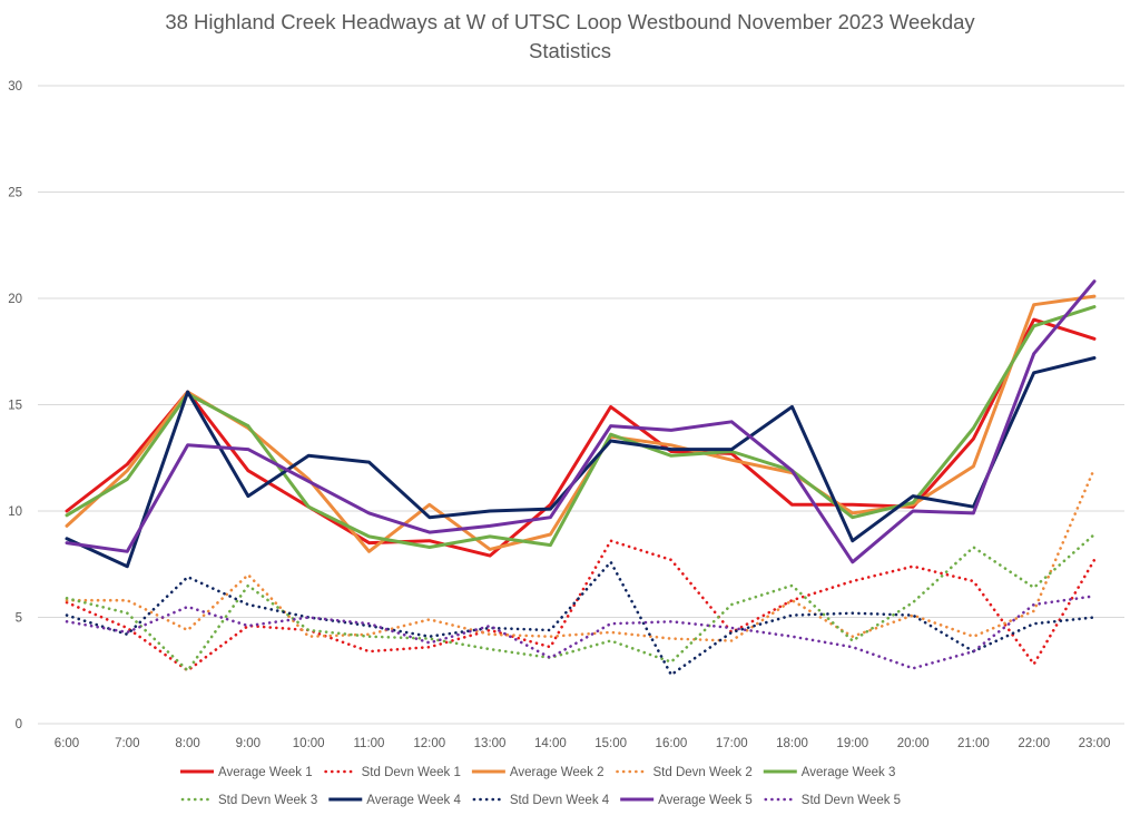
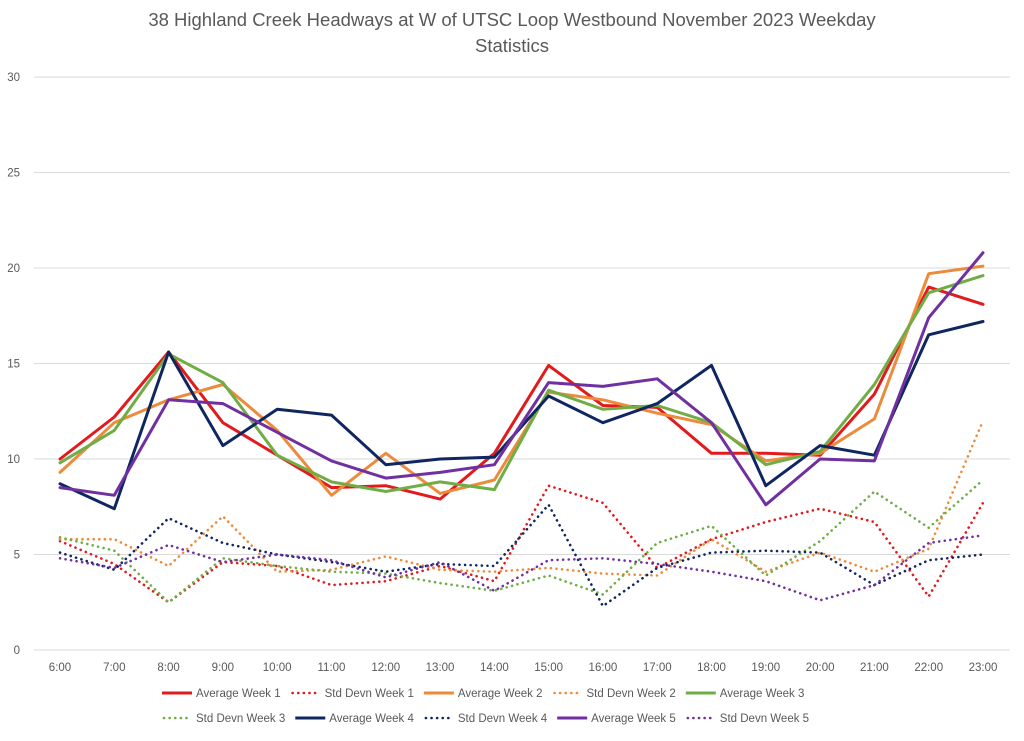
Average Week 2/8:00: 15.6 -> 13.1
Std Devn Week 3/9:00: 6.5 -> 4.8
Average Week 4/16:00: 12.9 -> 11.9
